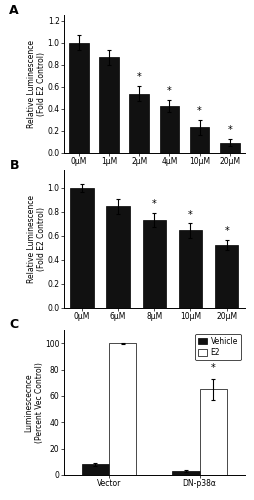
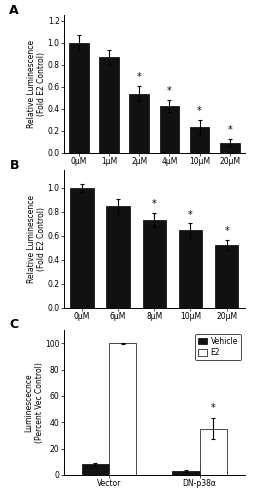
E2/DN-p38α: 65 -> 35
